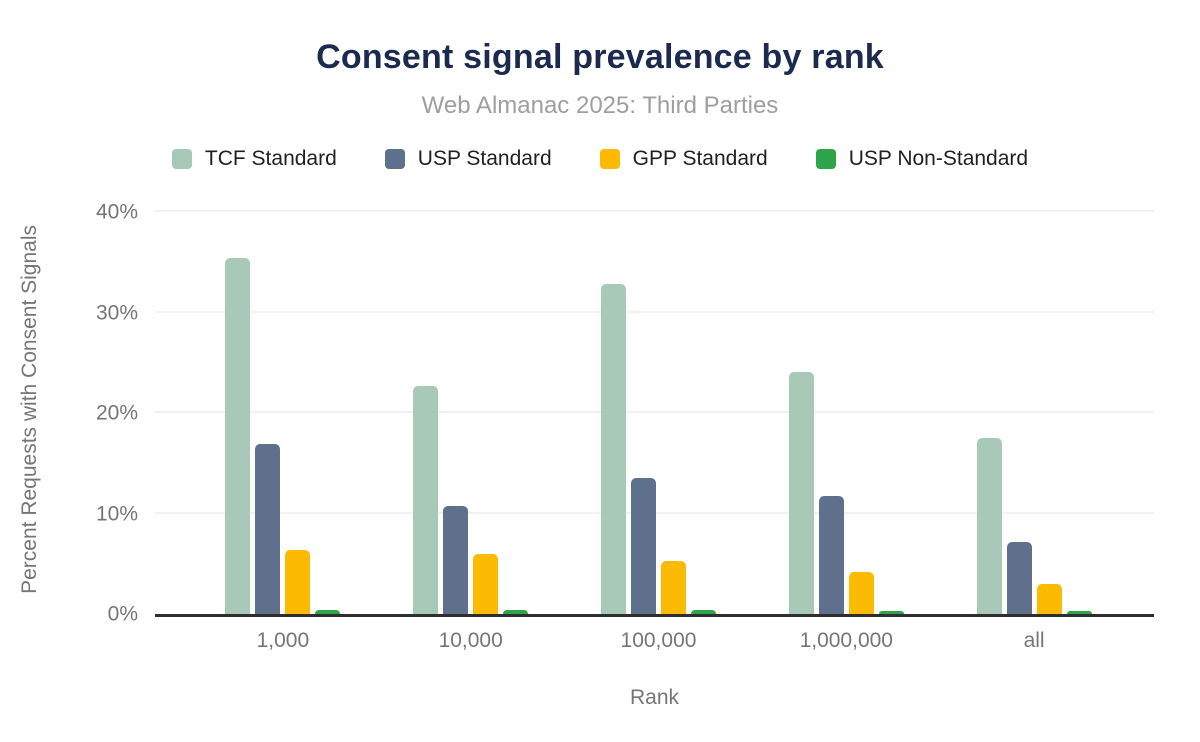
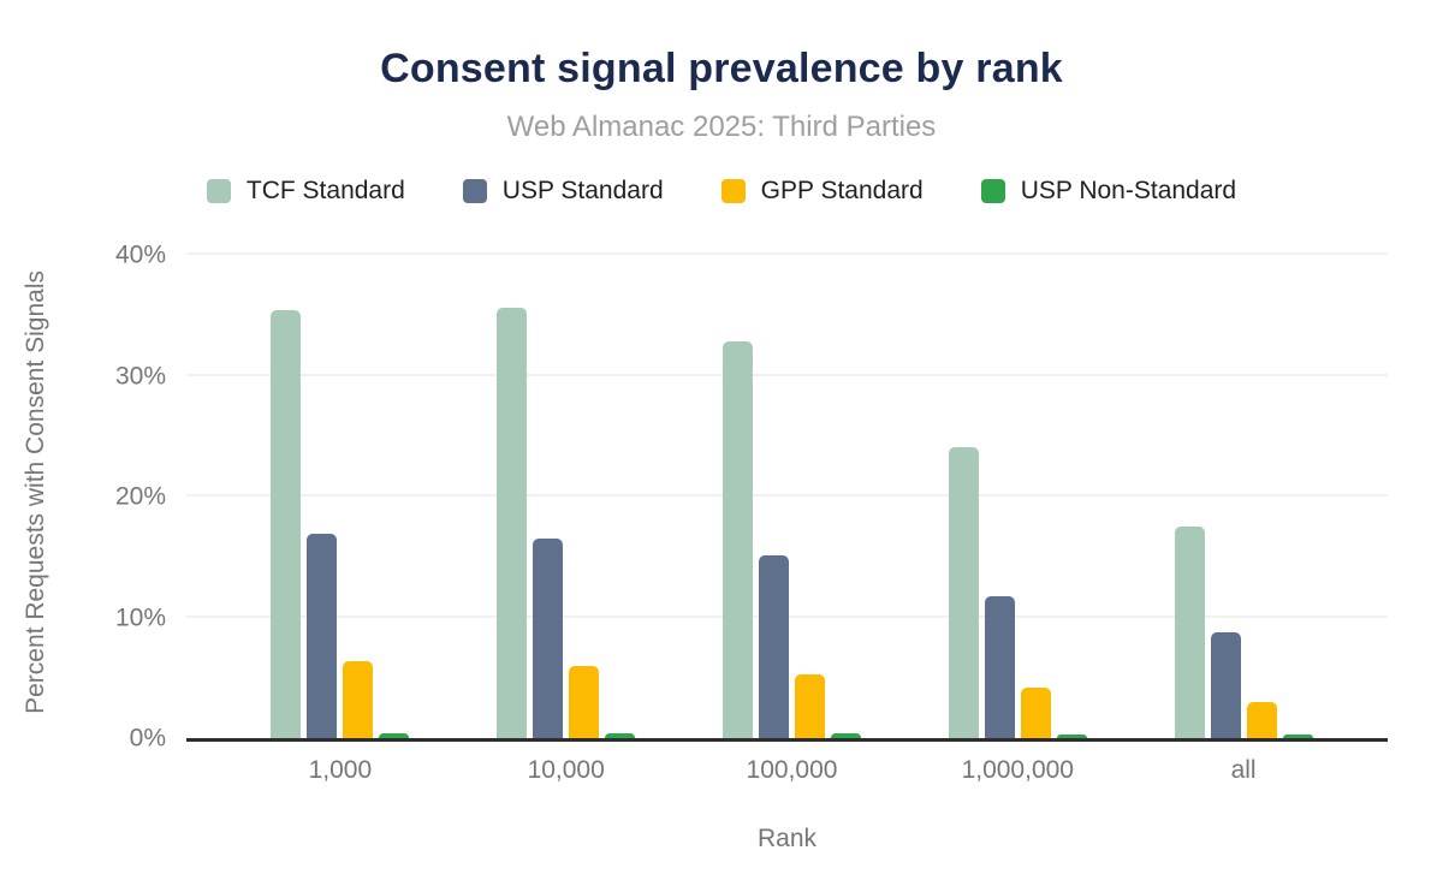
TCF Standard/10,000: 22.7% -> 35.6%
USP Standard/10,000: 10.7% -> 16.5%
USP Standard/100,000: 13.5% -> 15.1%
USP Standard/all: 7.2% -> 8.8%
